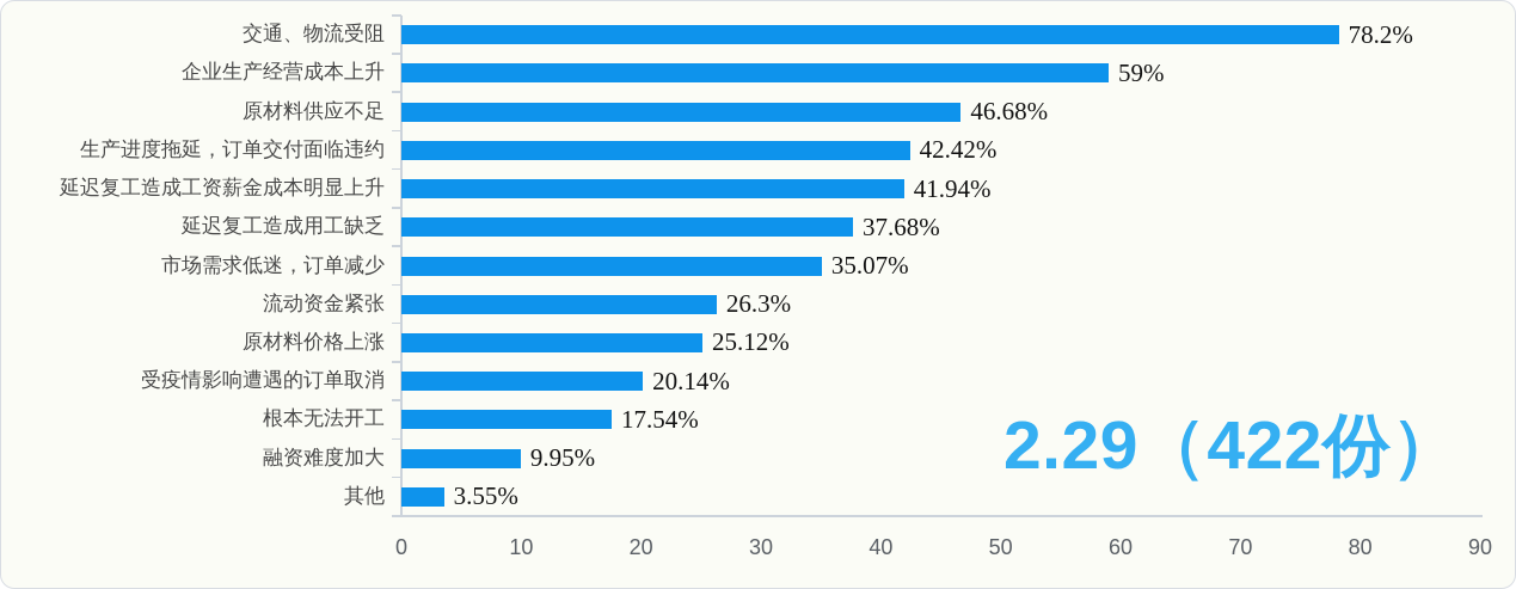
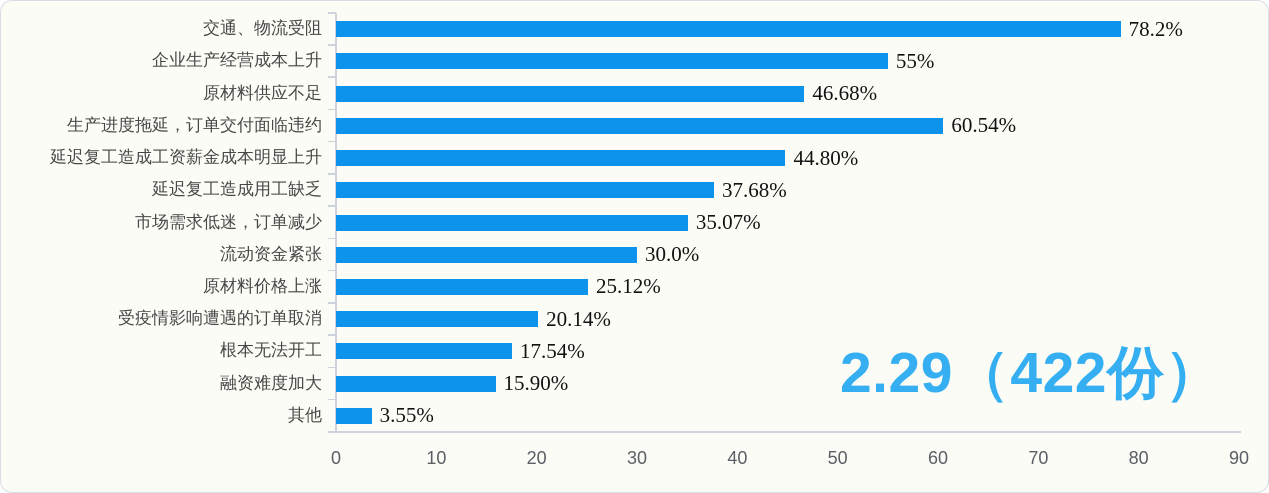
企业生产经营成本上升: 59% -> 55%
生产进度拖延，订单交付面临违约: 42.42% -> 60.54%
延迟复工造成工资薪金成本明显上升: 41.94% -> 44.80%
流动资金紧张: 26.3% -> 30.0%
融资难度加大: 9.95% -> 15.90%
